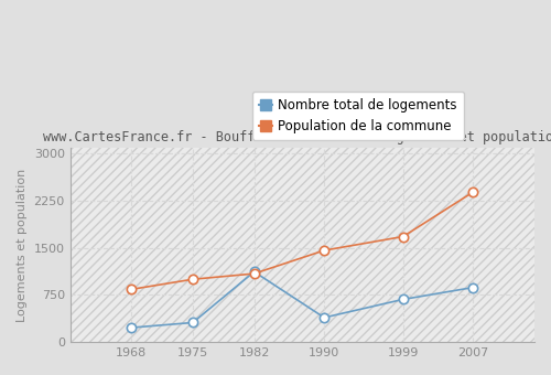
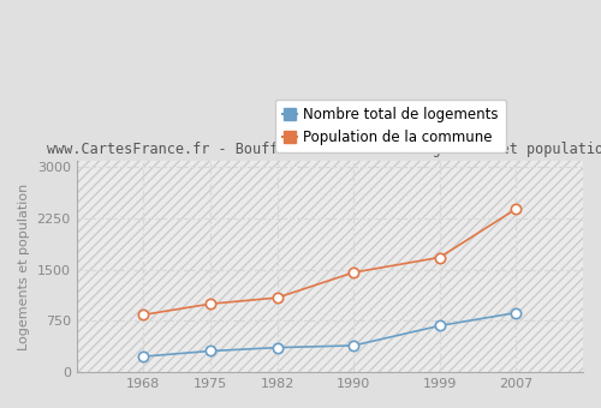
Nombre total de logements/1982: 1120 -> 360
